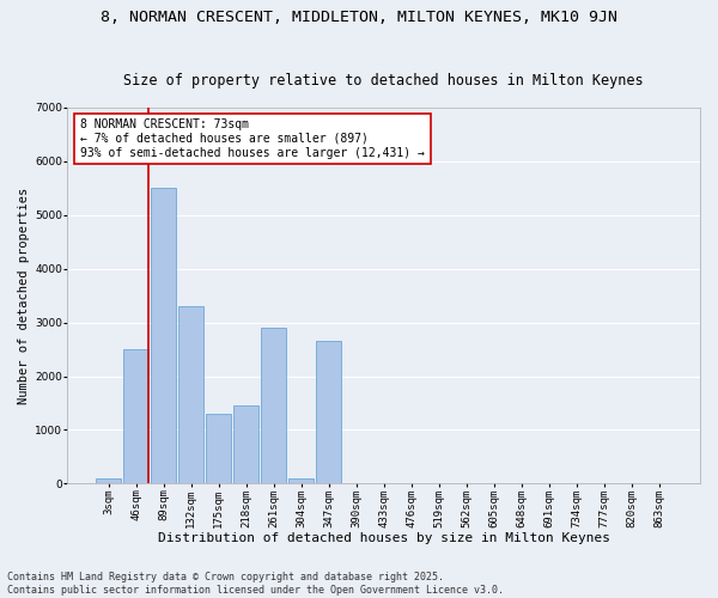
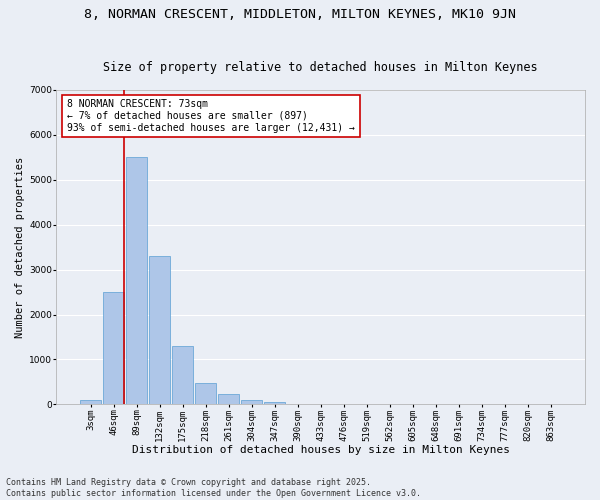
218sqm: 1450 -> 480
261sqm: 2900 -> 230
347sqm: 2650 -> 60
